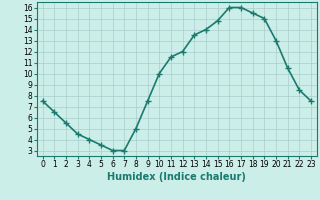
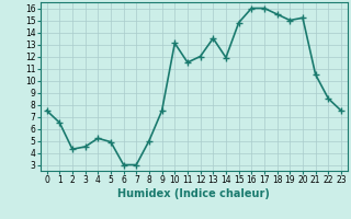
2: 5.5 -> 4.3
4: 4.0 -> 5.2
5: 3.5 -> 4.9
10: 10.0 -> 13.1
14: 14.0 -> 11.9
20: 13.0 -> 15.2
